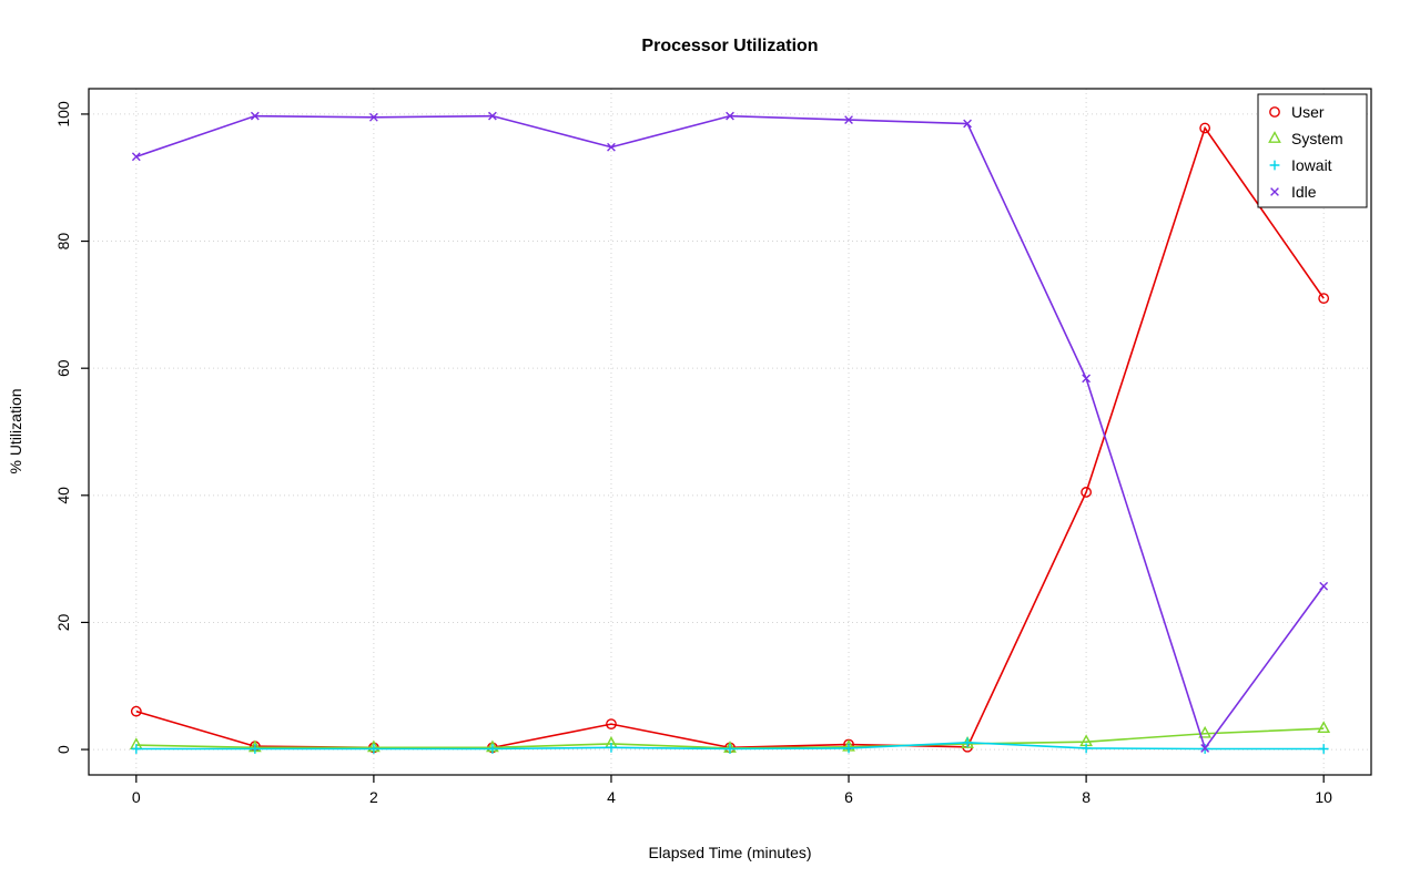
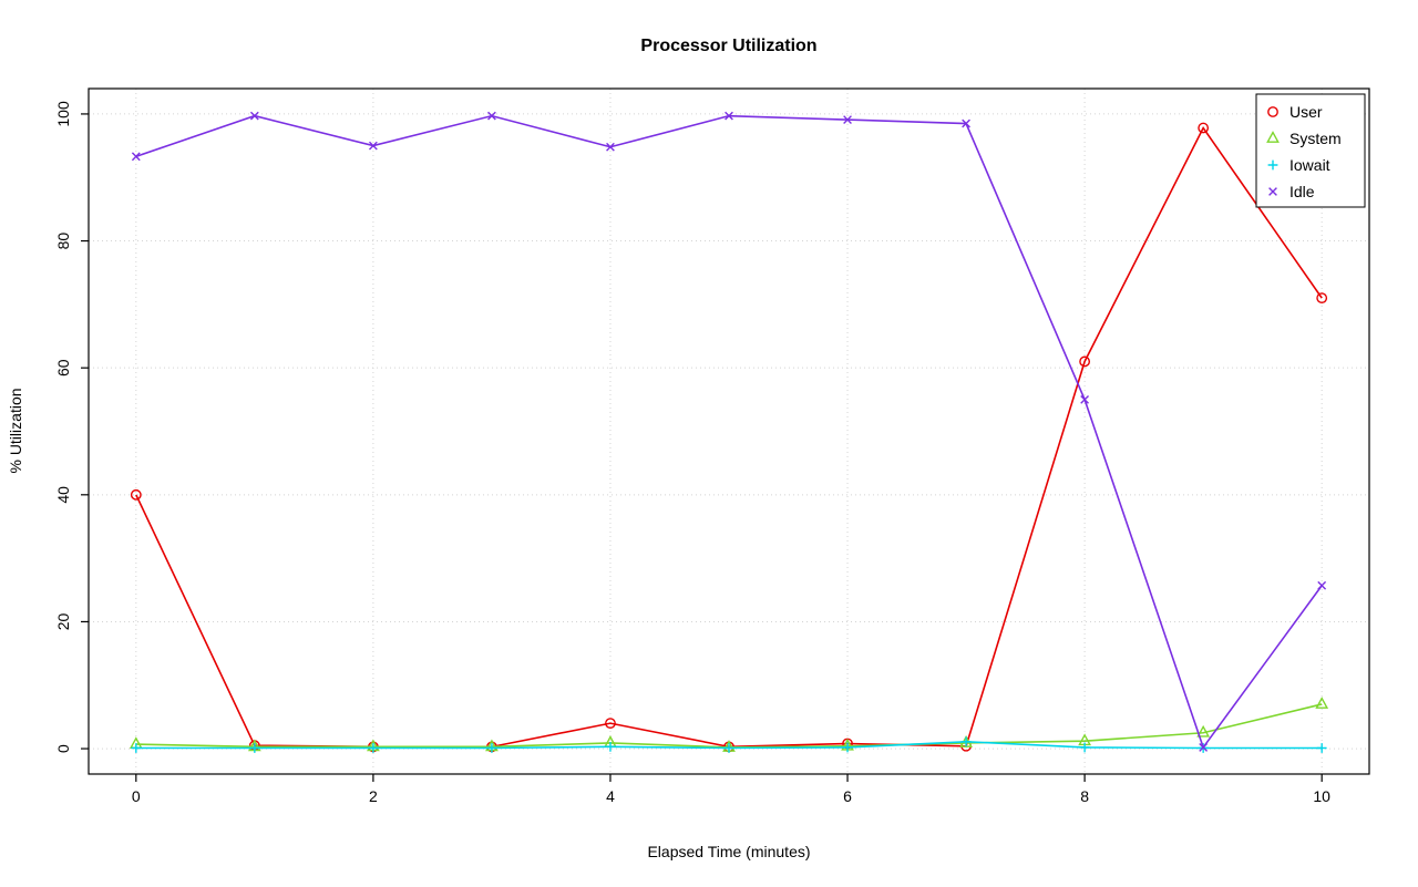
User/0: 6 -> 40
Idle/2: 100 -> 95
User/8: 40 -> 61
Idle/8: 58 -> 55
System/10: 3 -> 7
